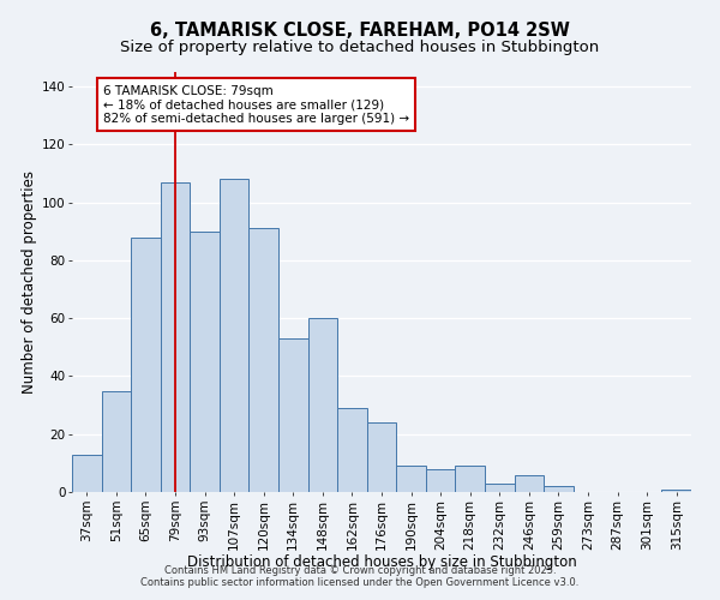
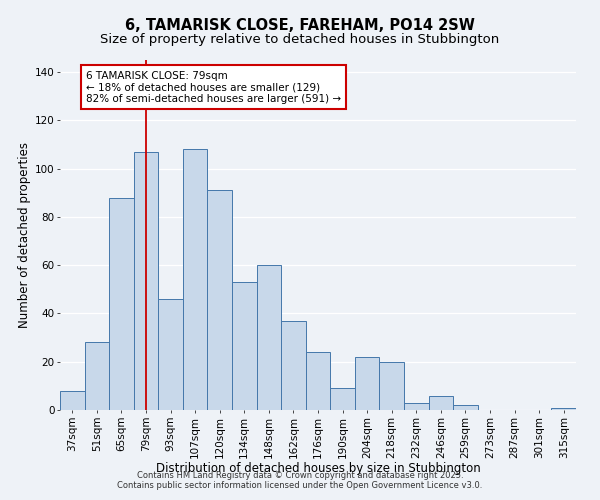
37sqm: 13 -> 8
51sqm: 35 -> 28
93sqm: 90 -> 46
162sqm: 29 -> 37
204sqm: 8 -> 22
218sqm: 9 -> 20
